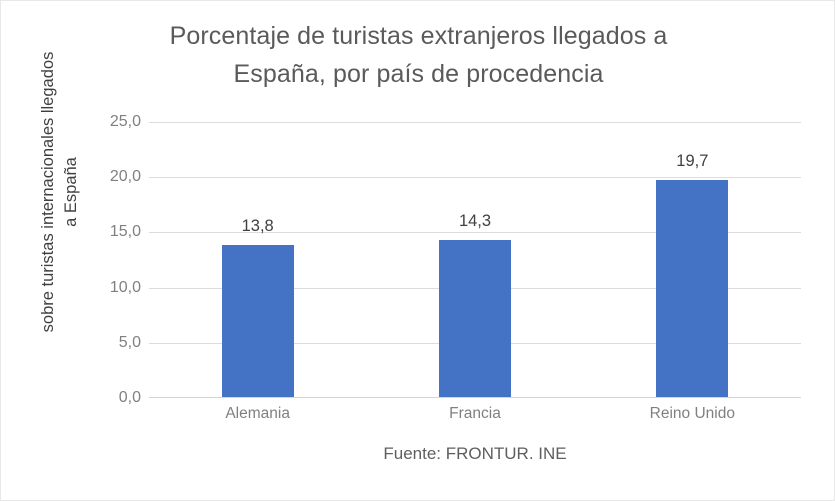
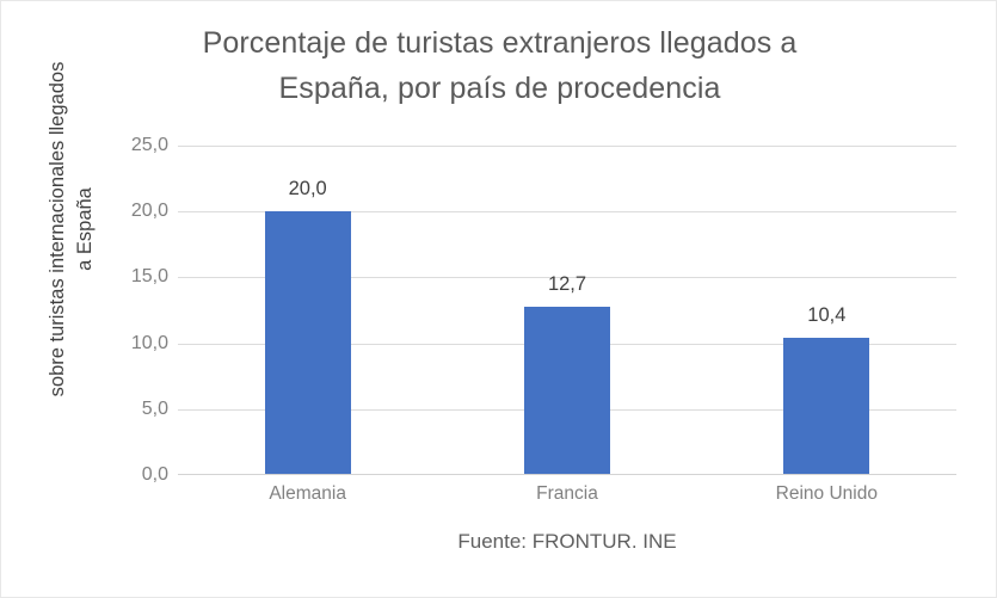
Alemania: 13,8 -> 20,0
Francia: 14,3 -> 12,7
Reino Unido: 19,7 -> 10,4
